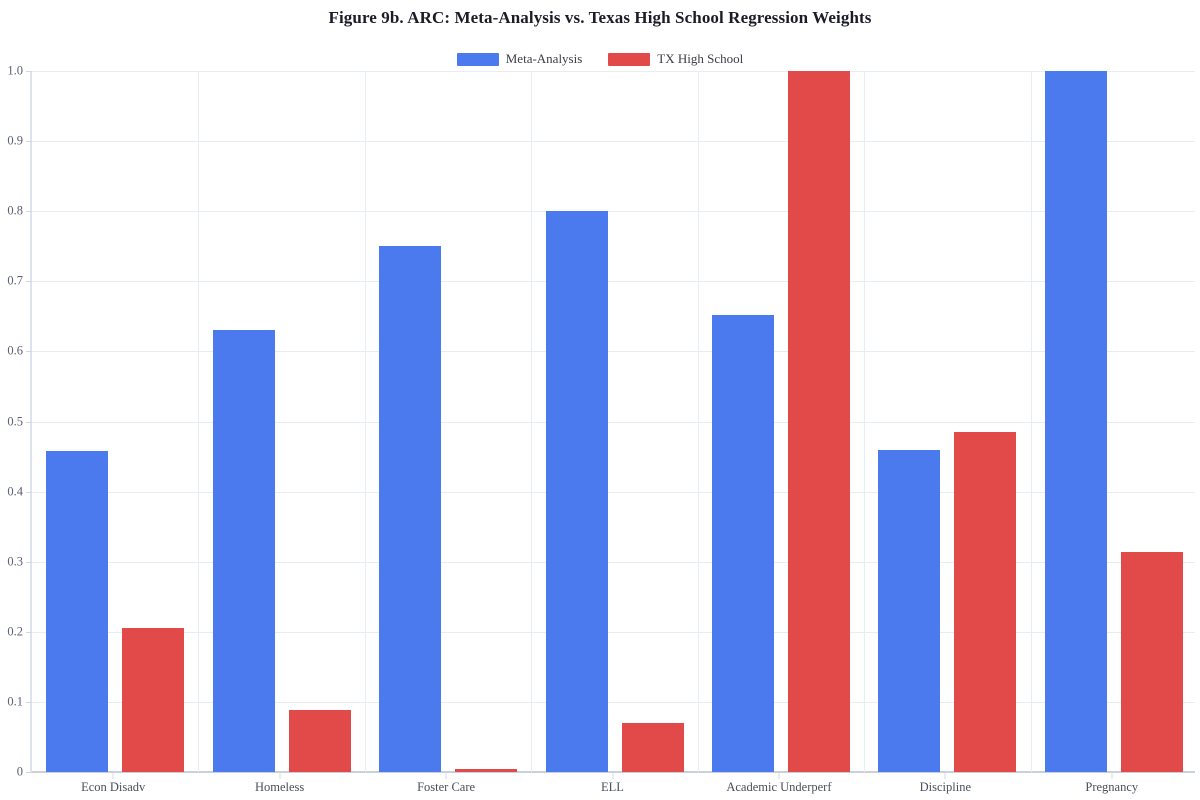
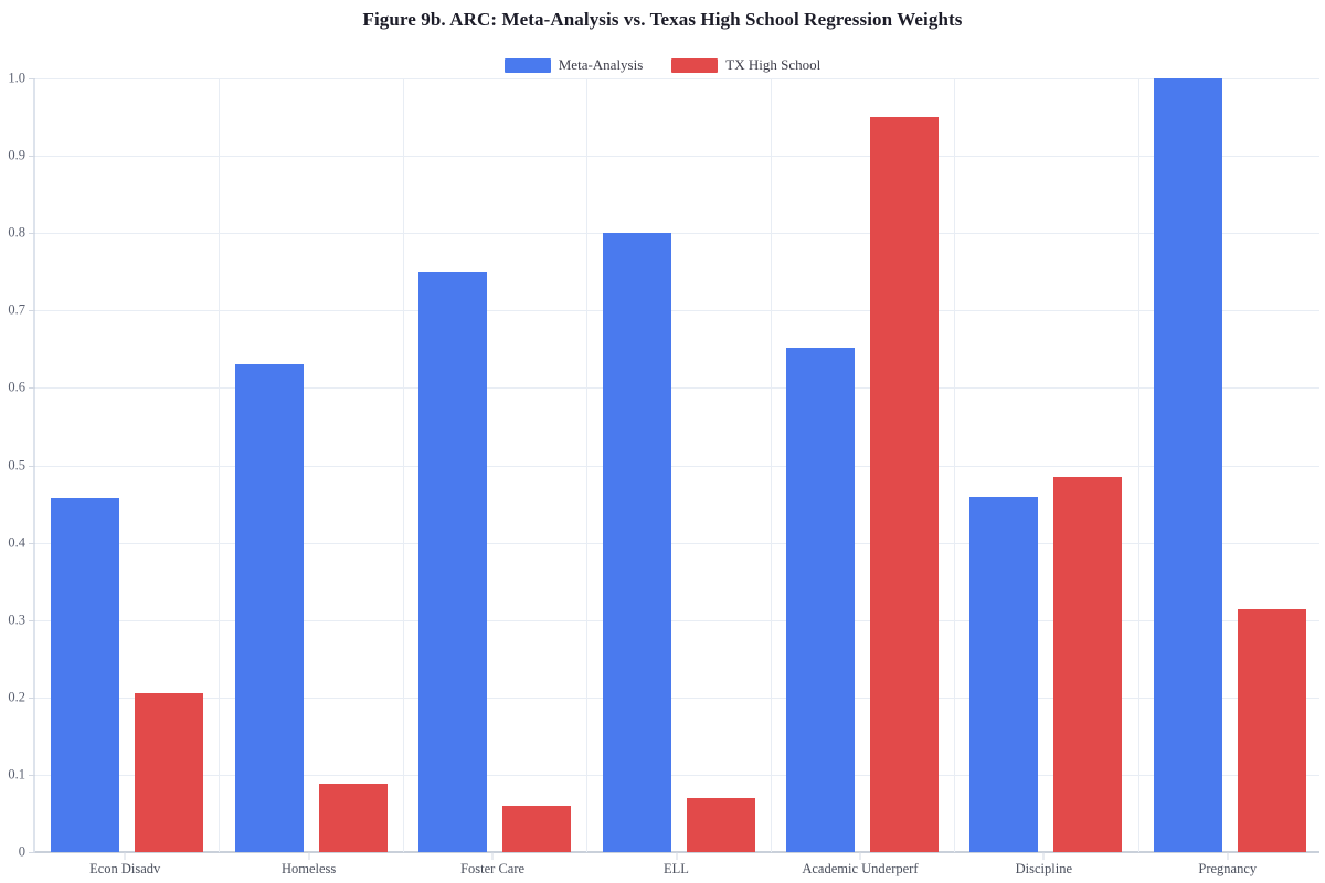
TX High School/Foster Care: 0.01 -> 0.06
TX High School/Academic Underperf: 1.00 -> 0.95
